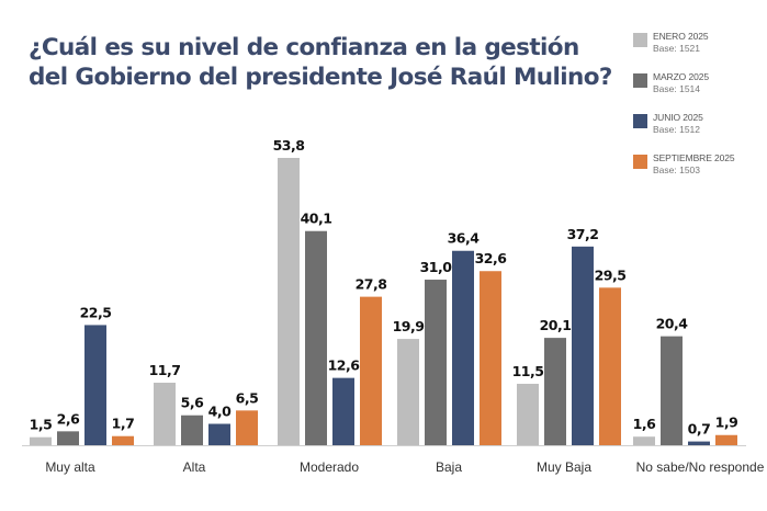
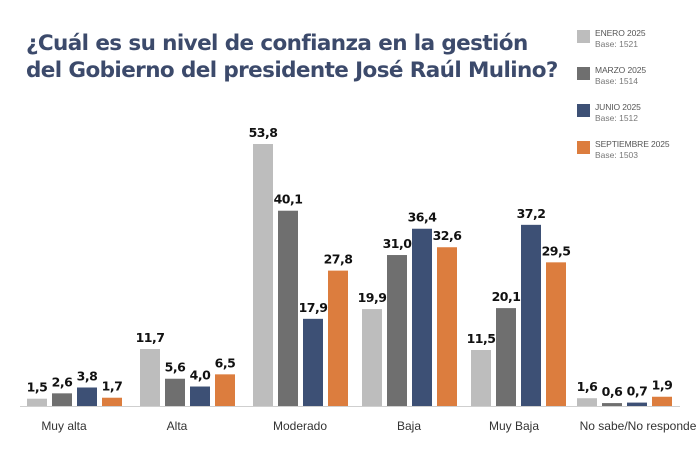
JUNIO 2025/Muy alta: 22,5 -> 3,8
JUNIO 2025/Moderado: 12,6 -> 17,9
MARZO 2025/No sabe/No responde: 20,4 -> 0,6
